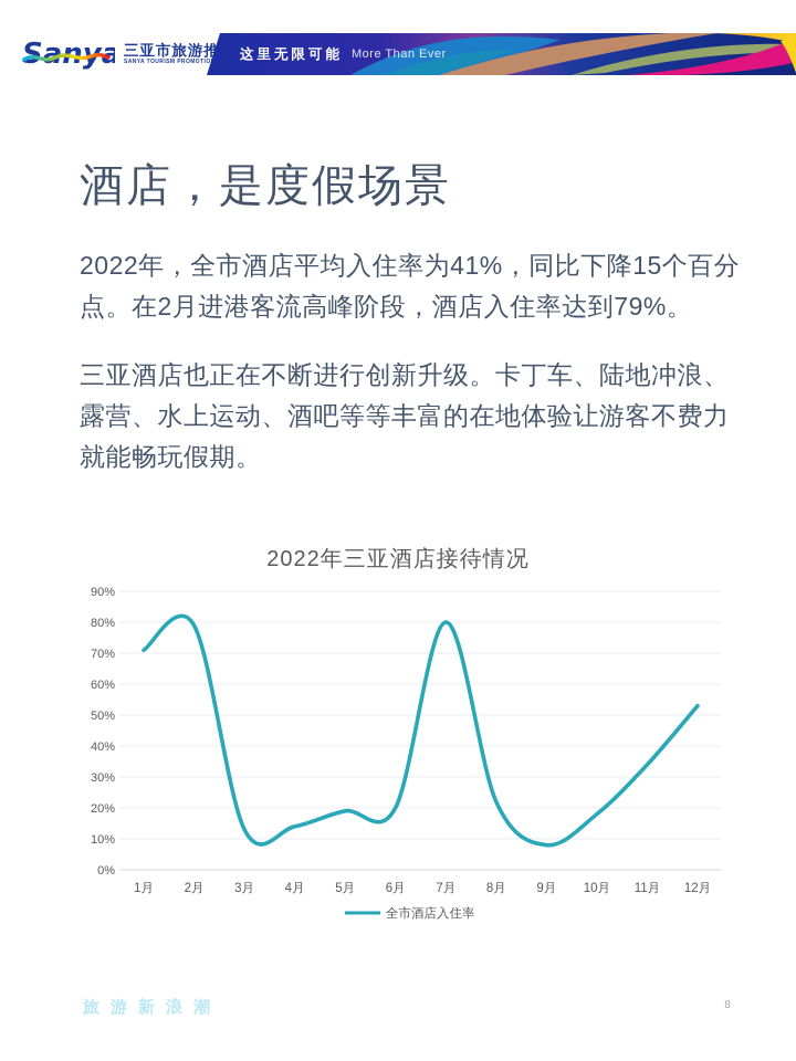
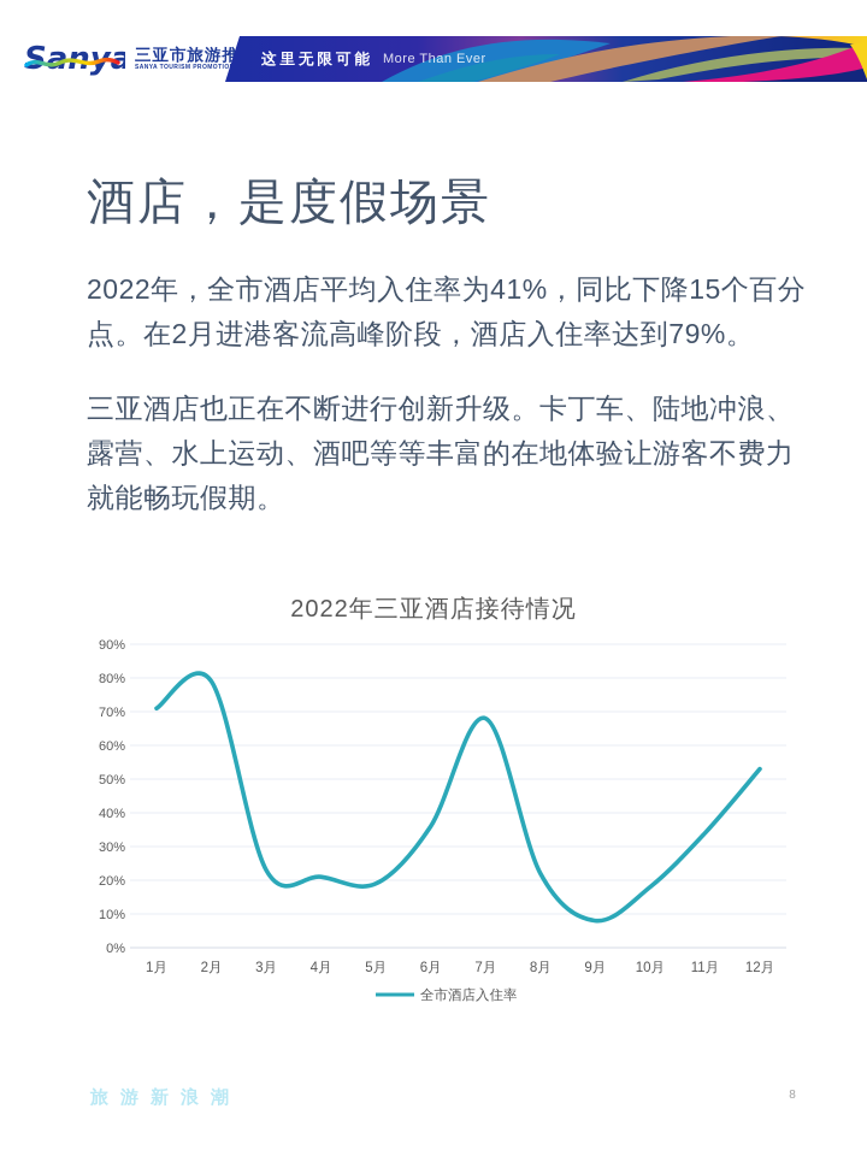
3月: 13% -> 23%
4月: 14% -> 21%
6月: 20% -> 36%
7月: 80% -> 68%
